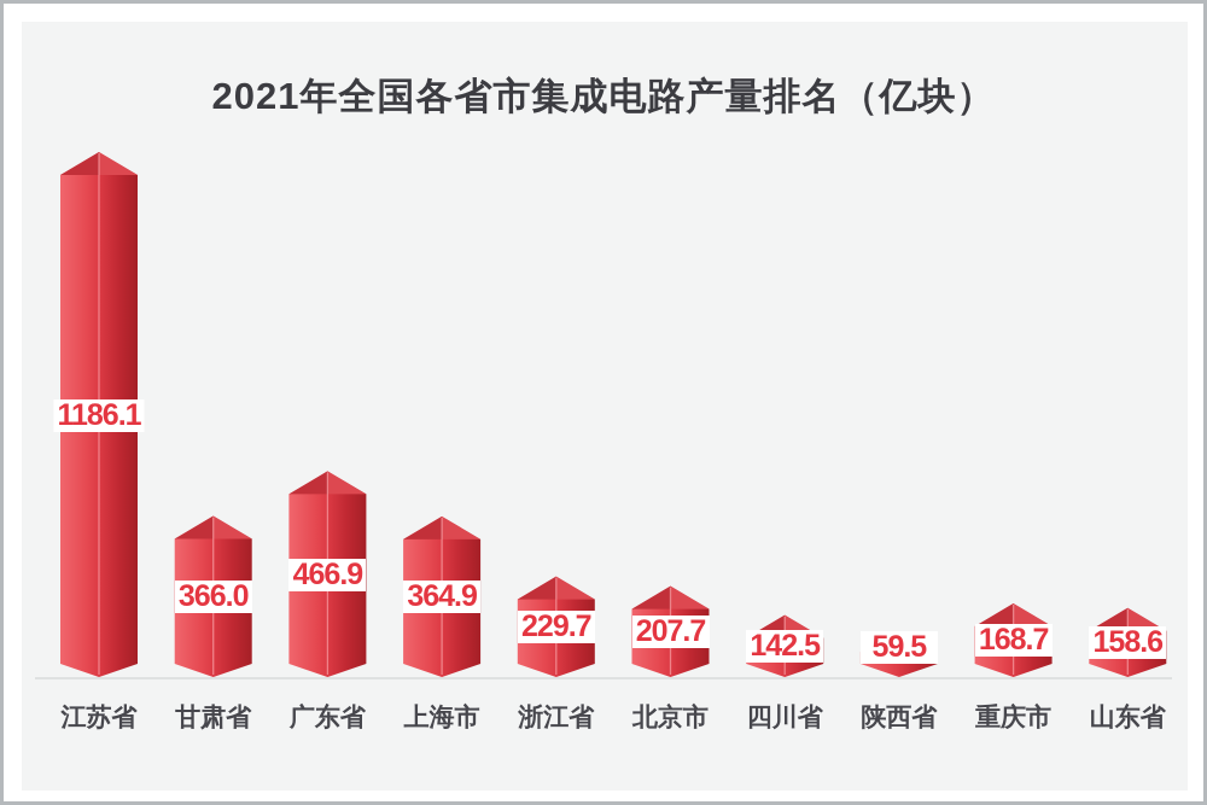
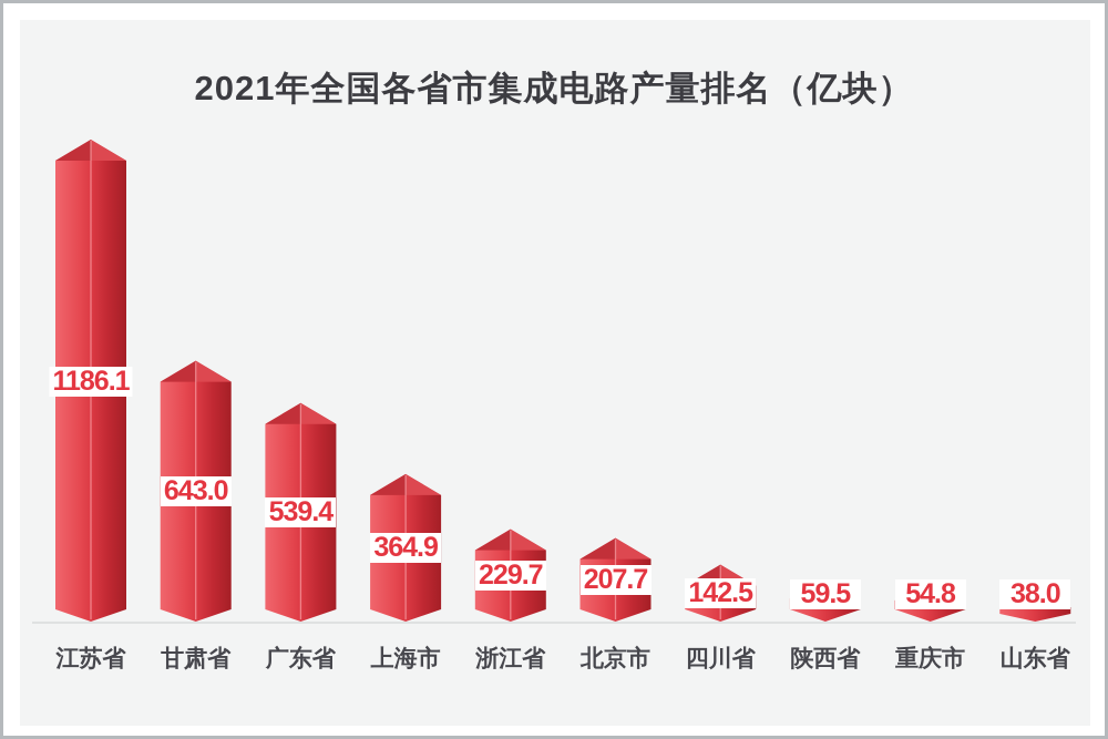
甘肃省: 366.0 -> 643.0
广东省: 466.9 -> 539.4
重庆市: 168.7 -> 54.8
山东省: 158.6 -> 38.0
